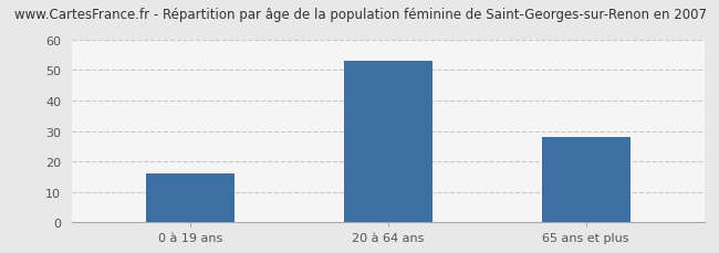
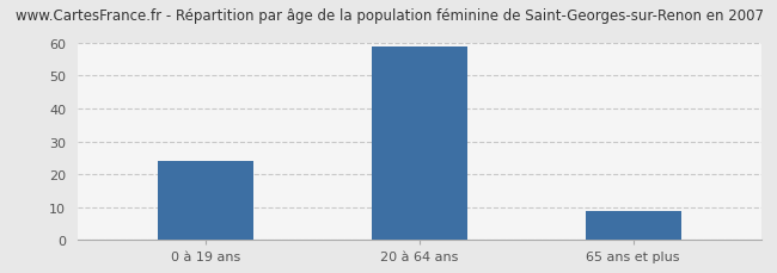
0 à 19 ans: 16 -> 24
20 à 64 ans: 53 -> 59
65 ans et plus: 28 -> 9
